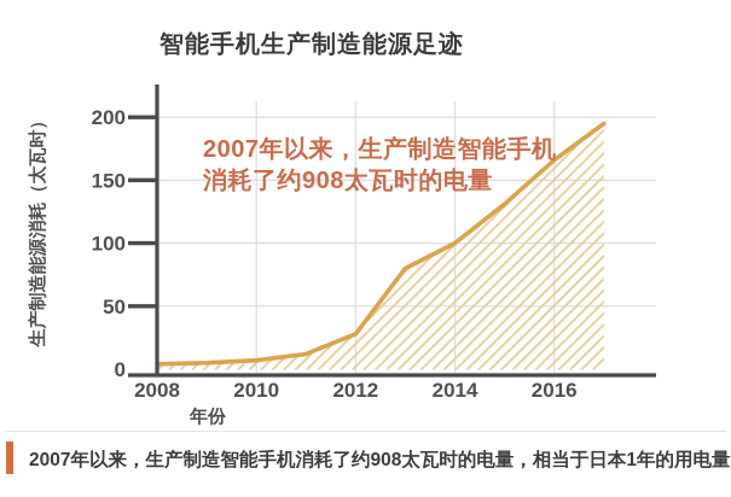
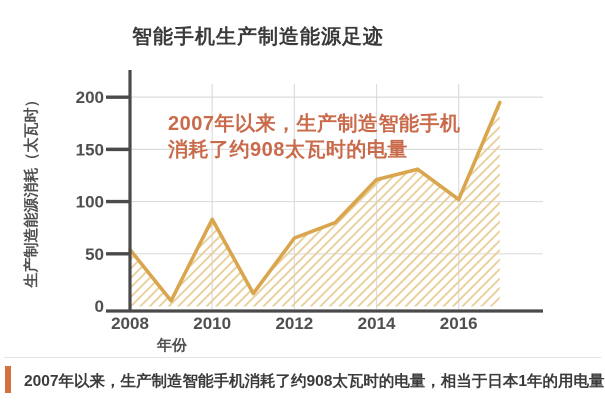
2008: 4 -> 54
2010: 7 -> 83
2012: 28 -> 65
2014: 100 -> 121
2016: 166 -> 102
